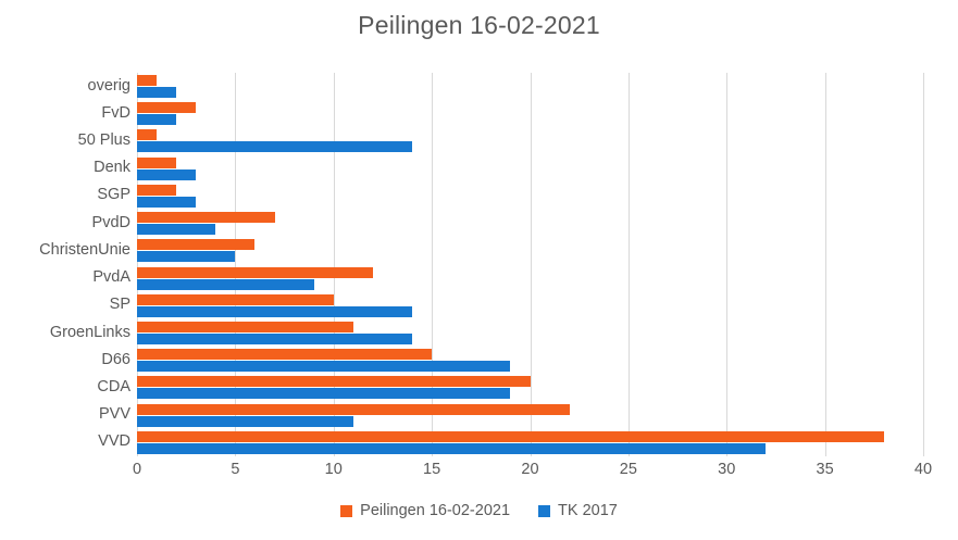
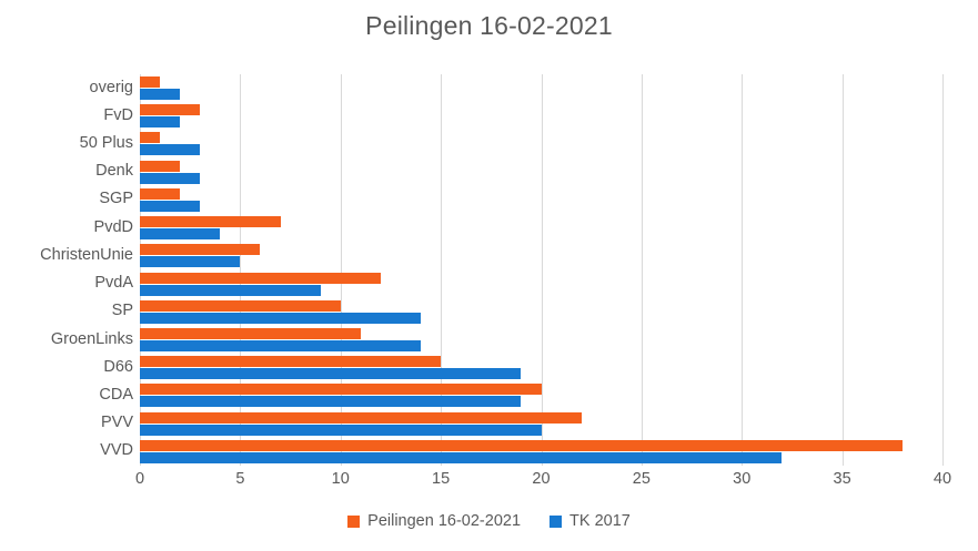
TK 2017/PVV: 11 -> 20
TK 2017/50 Plus: 14 -> 3
